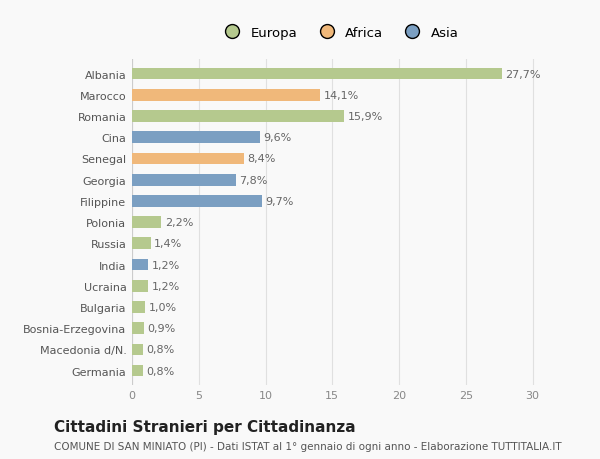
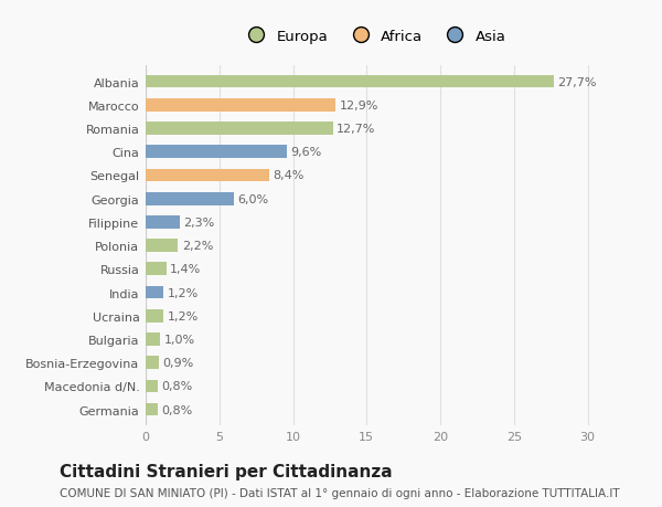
Marocco: 14,1% -> 12,9%
Romania: 15,9% -> 12,7%
Georgia: 7,8% -> 6,0%
Filippine: 9,7% -> 2,3%
